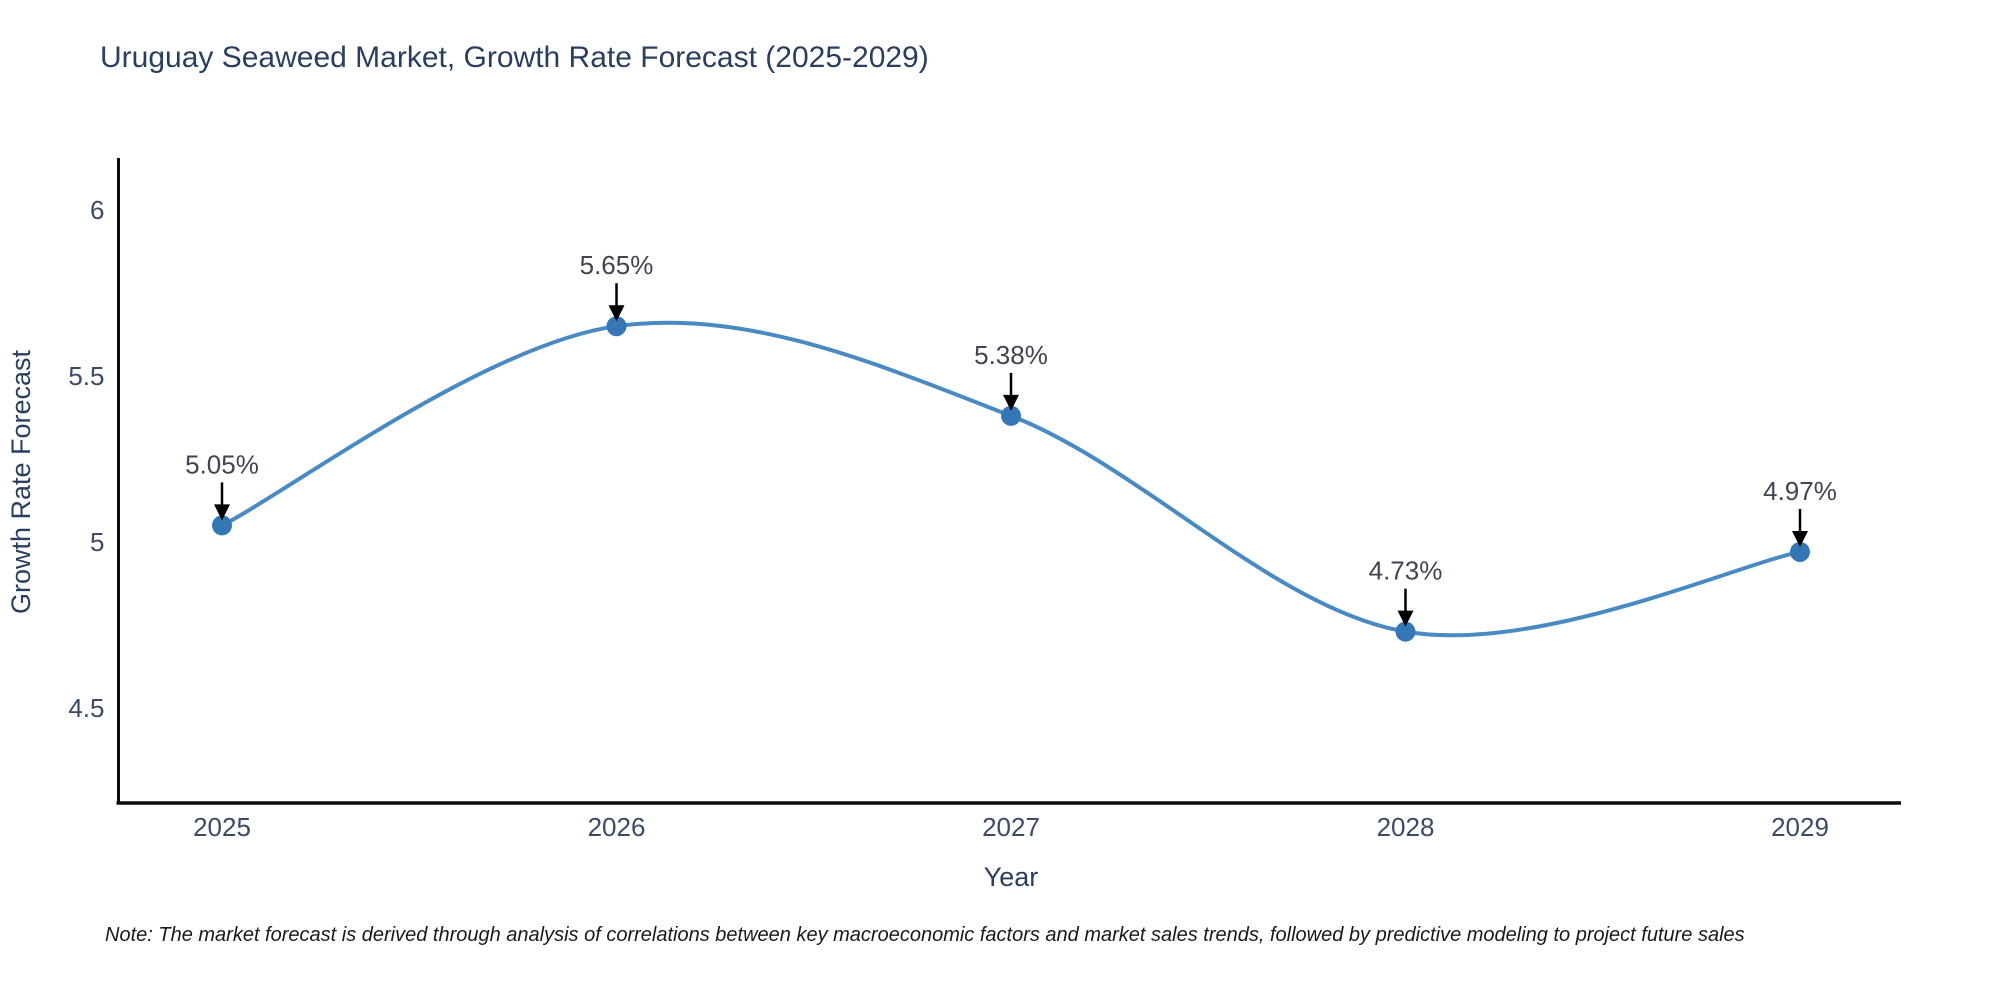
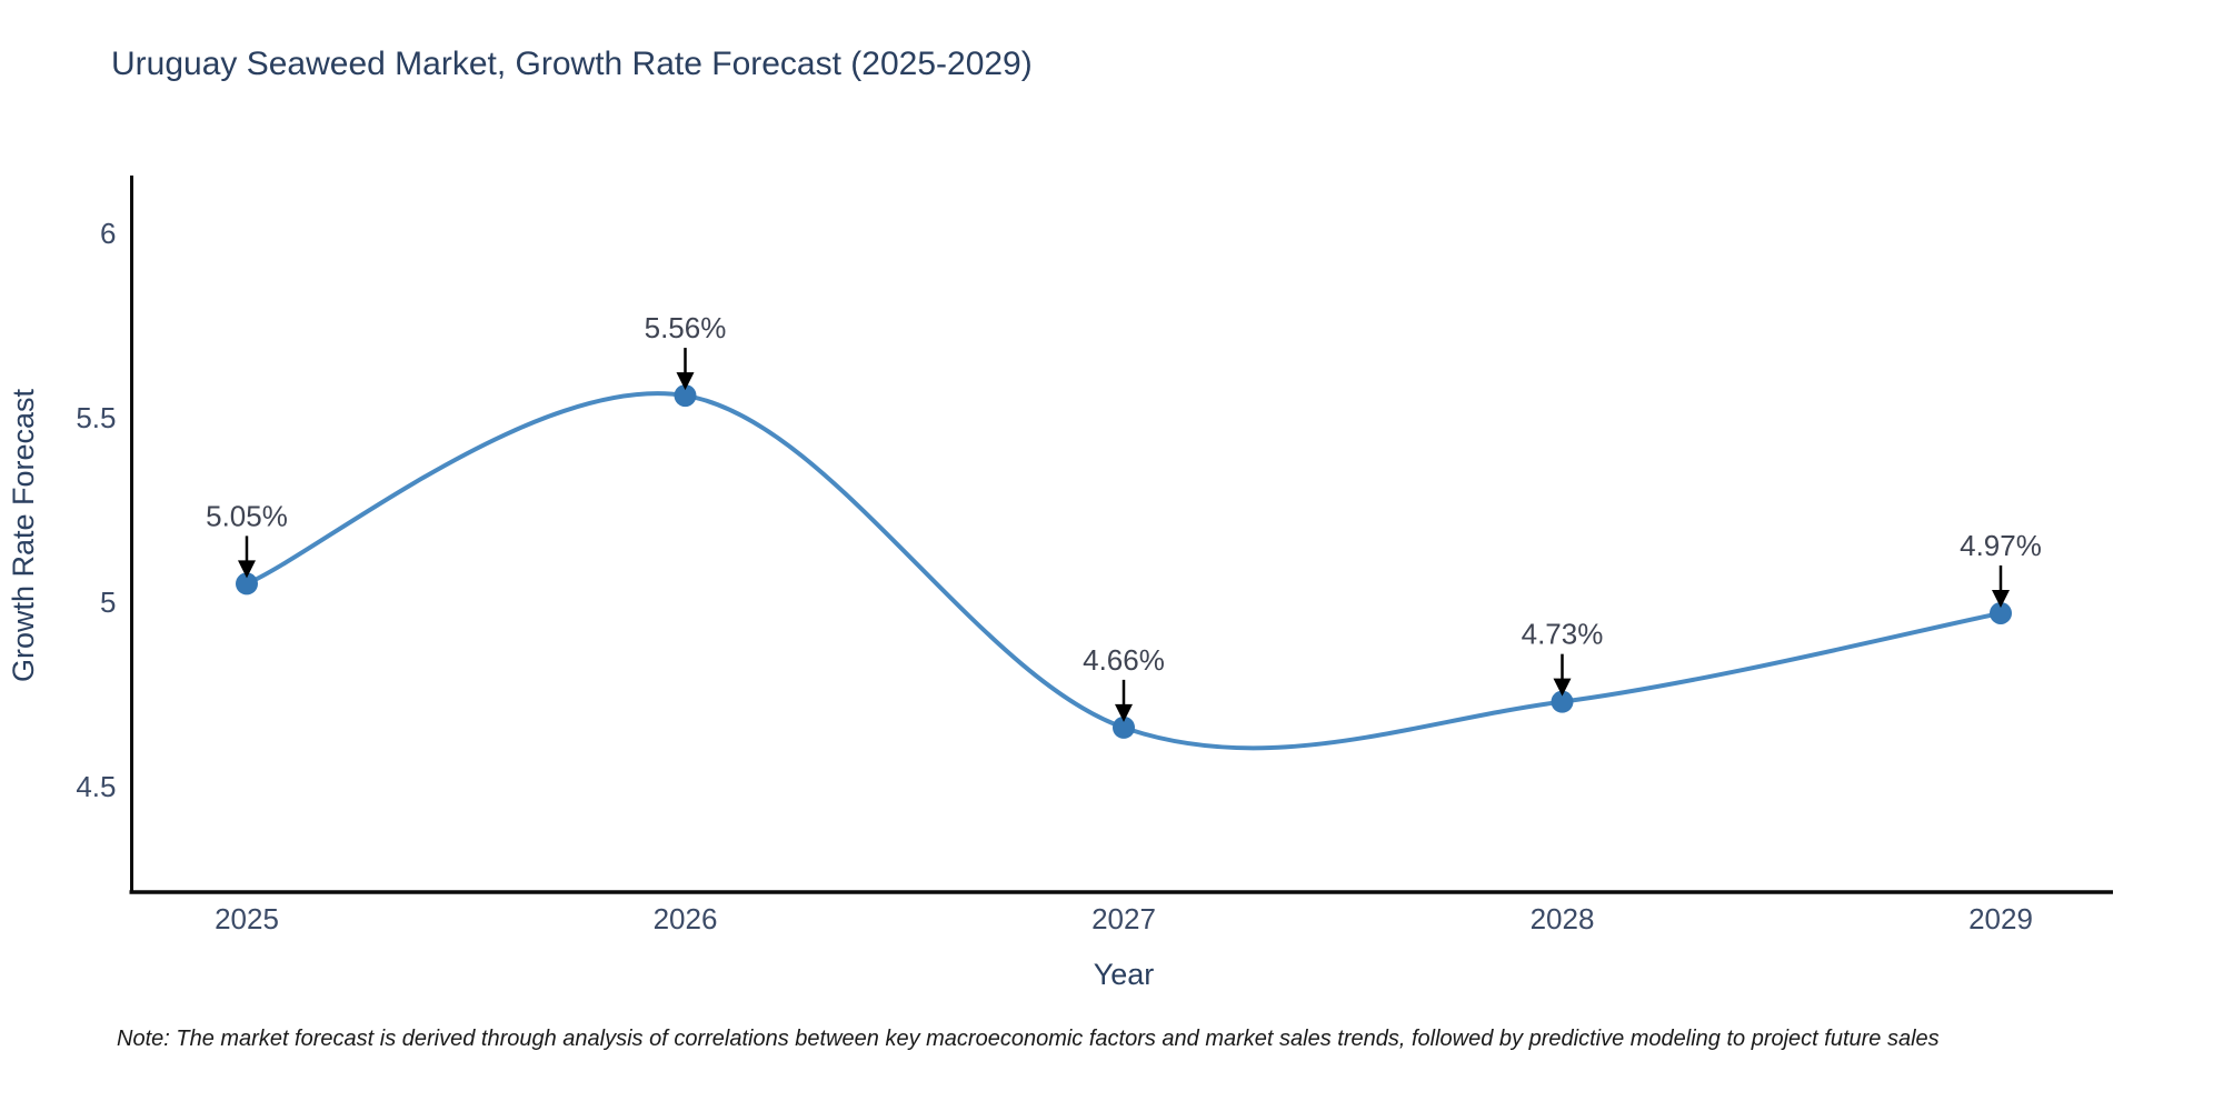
2026: 5.65% -> 5.56%
2027: 5.38% -> 4.66%
